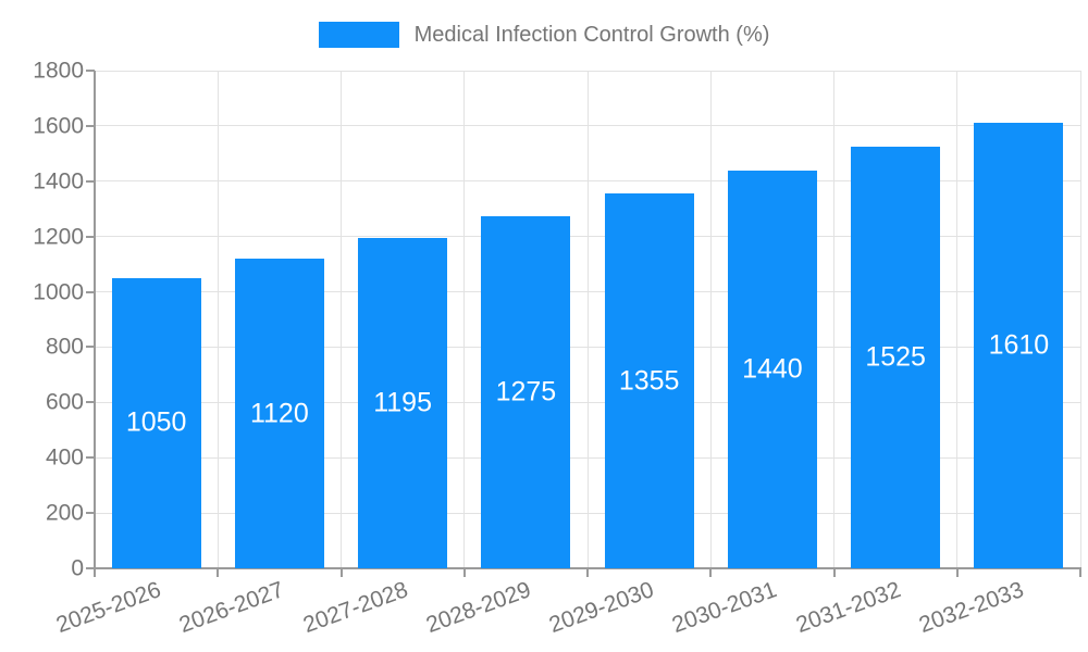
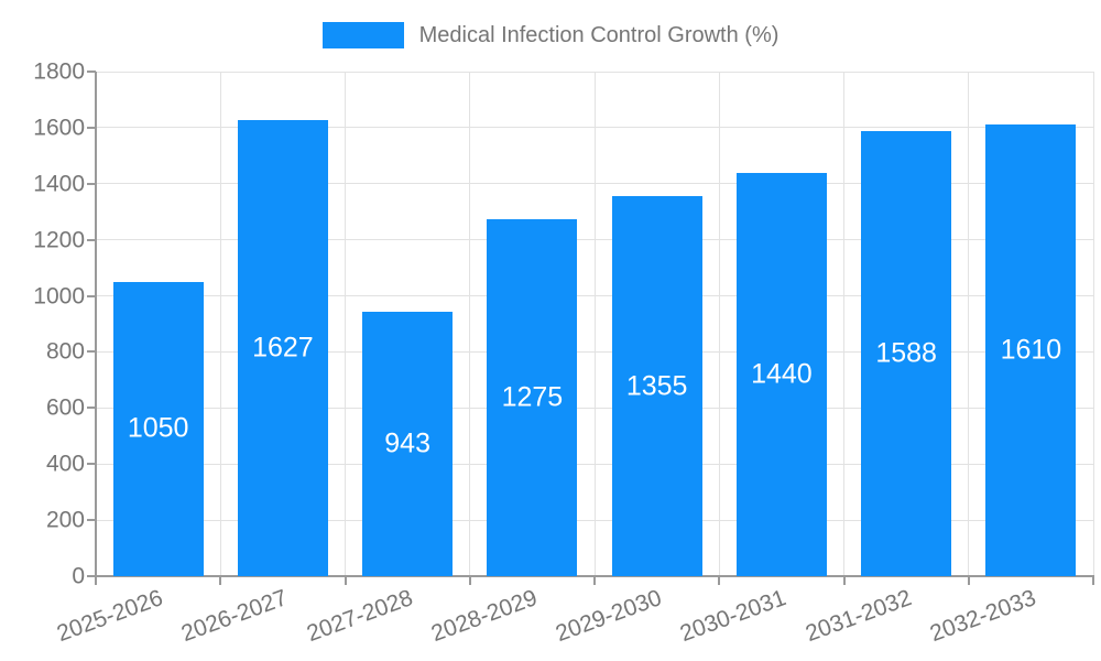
2026-2027: 1120 -> 1627
2027-2028: 1195 -> 943
2031-2032: 1525 -> 1588
